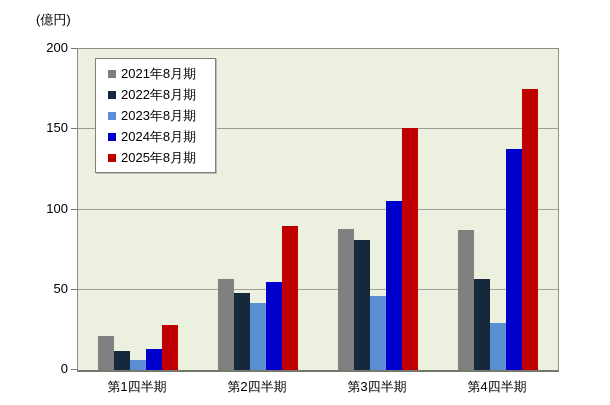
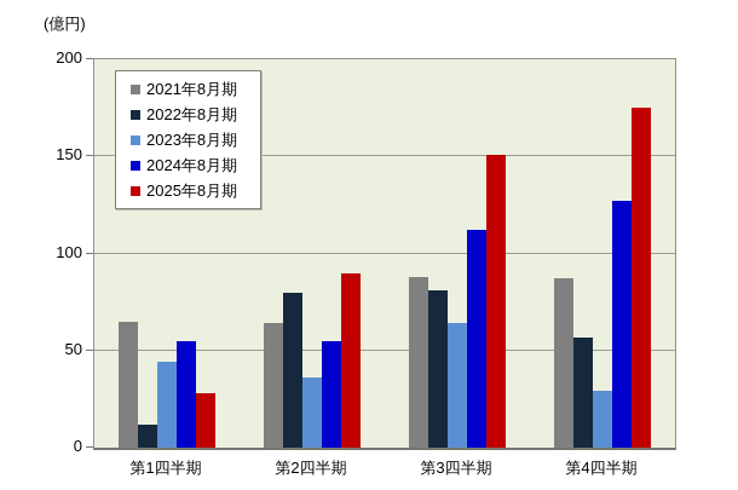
2021年8月期/第1四半期: 21 -> 65
2023年8月期/第1四半期: 6 -> 44
2024年8月期/第1四半期: 13 -> 55
2021年8月期/第2四半期: 57 -> 64
2022年8月期/第2四半期: 48 -> 80
2023年8月期/第2四半期: 42 -> 36
2023年8月期/第3四半期: 46 -> 64
2024年8月期/第3四半期: 105 -> 112
2024年8月期/第4四半期: 138 -> 127
